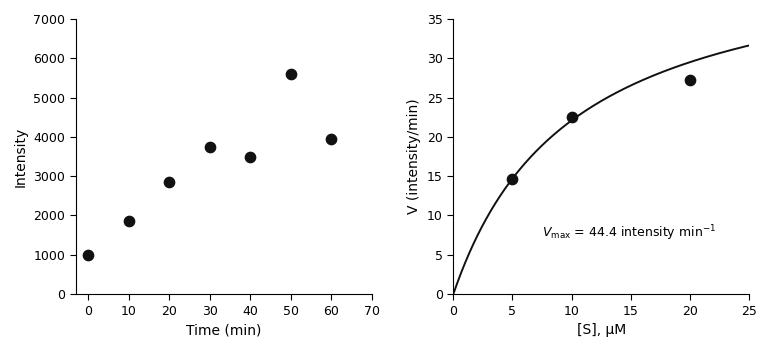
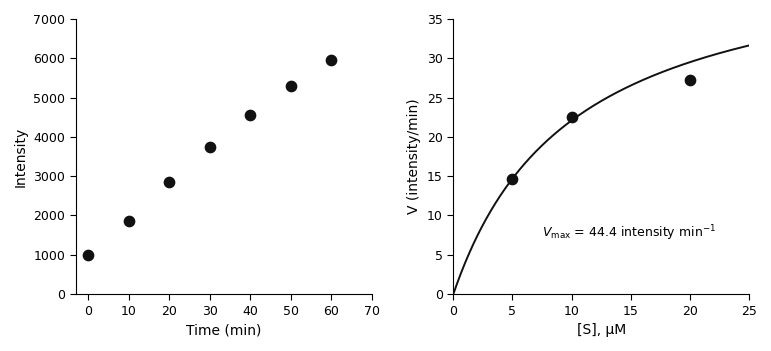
40: 3500 -> 4550
50: 5600 -> 5300
60: 3950 -> 5950
